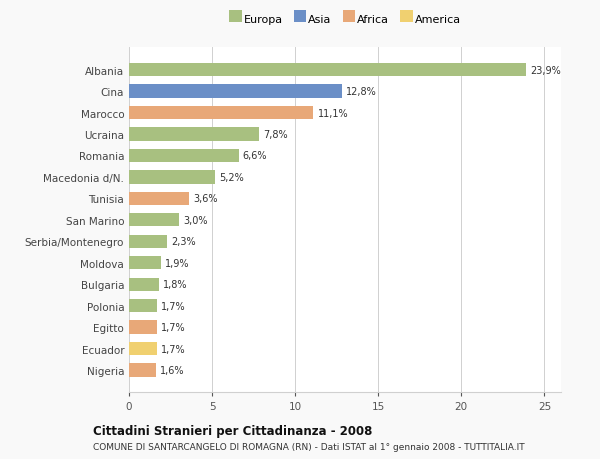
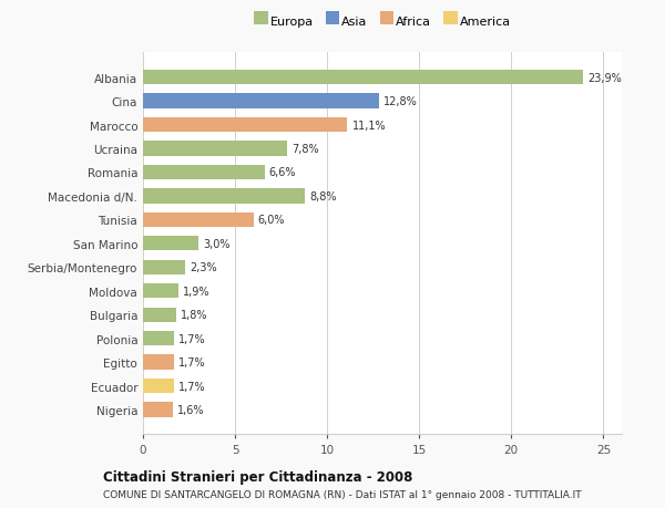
Macedonia d/N.: 5,2% -> 8,8%
Tunisia: 3,6% -> 6,0%
